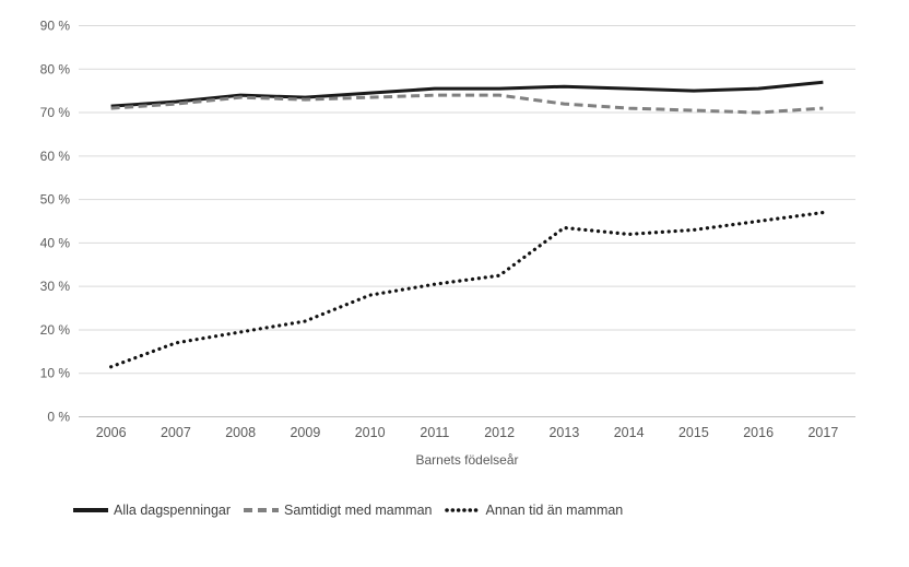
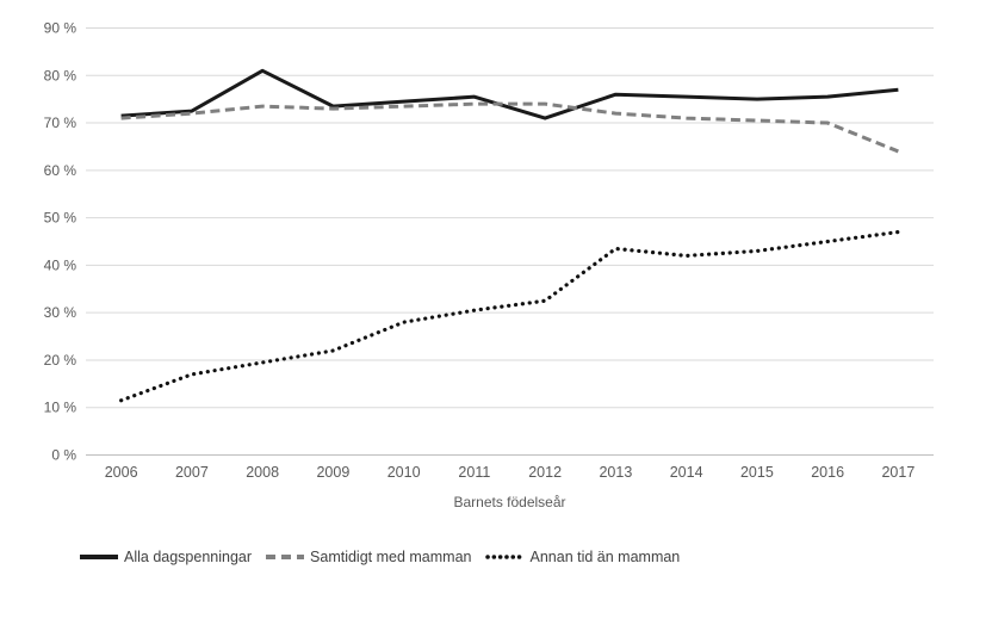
Alla dagspenningar/2008: 74% -> 81%
Alla dagspenningar/2012: 76% -> 71%
Samtidigt med mamman/2017: 71% -> 64%
